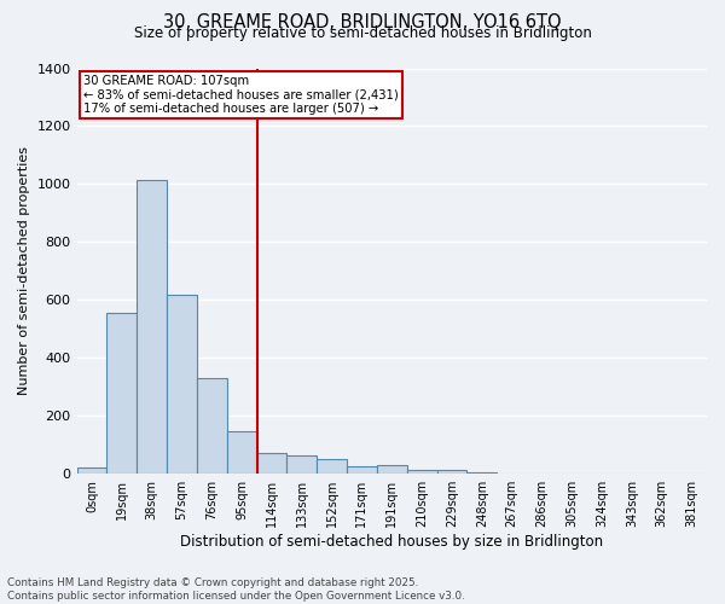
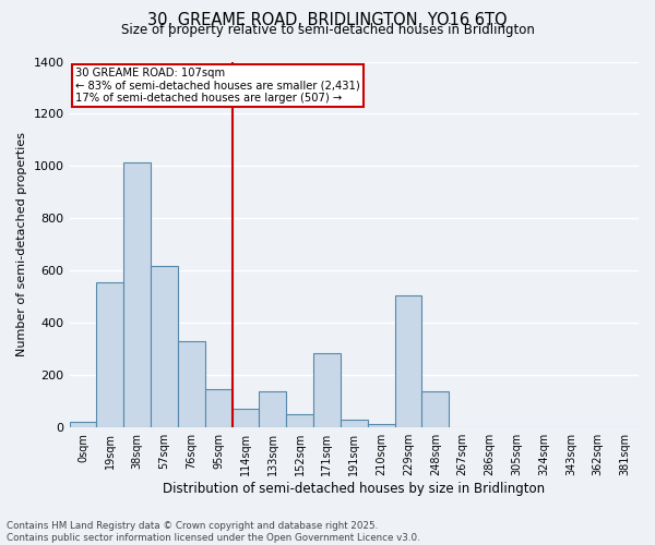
133sqm: 62 -> 140
171sqm: 25 -> 285
229sqm: 12 -> 505
248sqm: 5 -> 140
